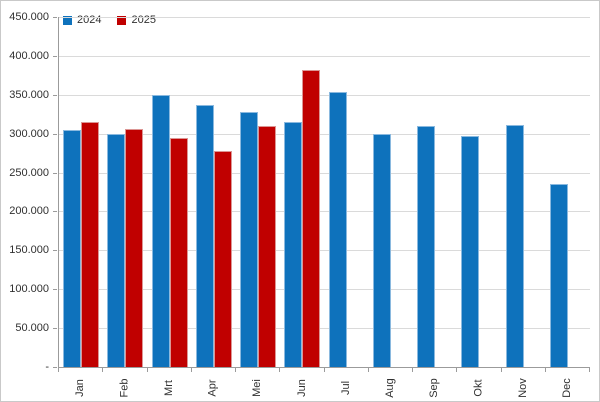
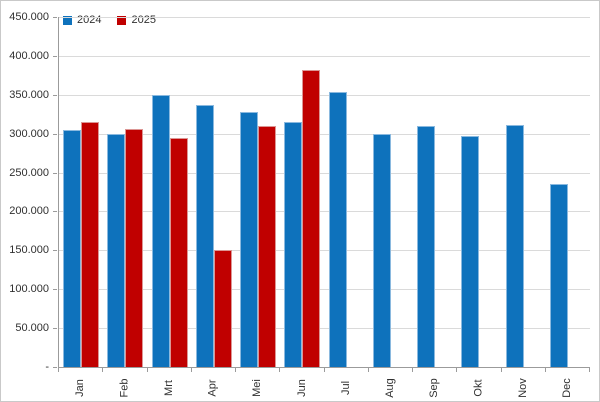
2025/Apr: 280000 -> 150000
